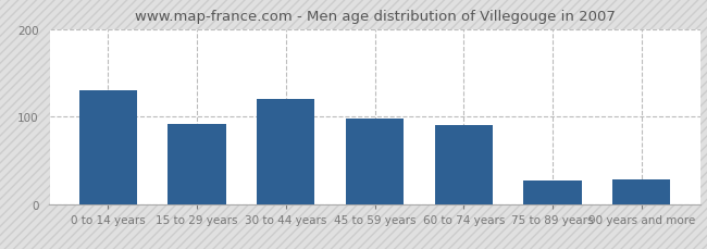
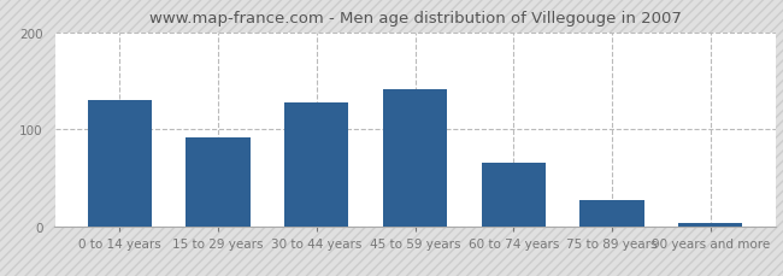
30 to 44 years: 120 -> 127
45 to 59 years: 98 -> 141
60 to 74 years: 90 -> 65
90 years and more: 28 -> 3
